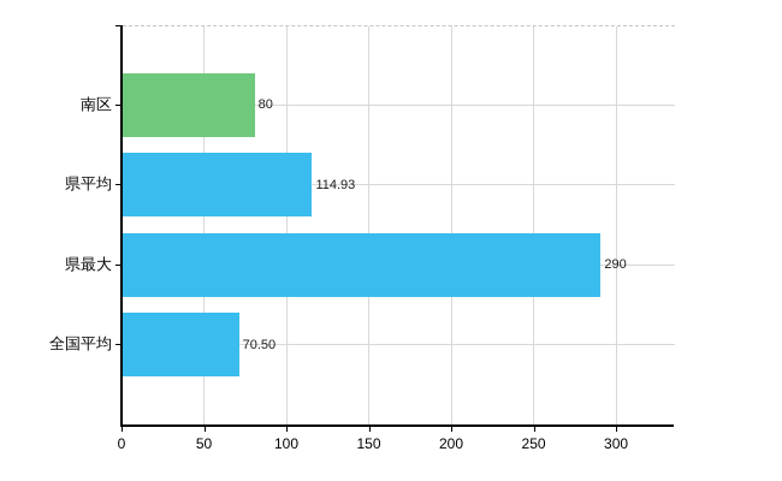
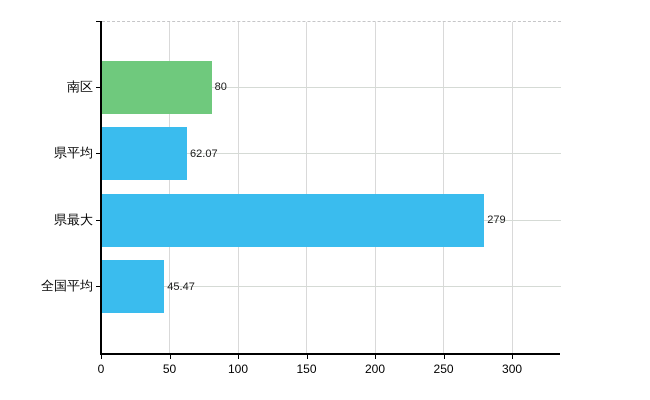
県平均: 114.93 -> 62.07
県最大: 290 -> 279
全国平均: 70.50 -> 45.47
